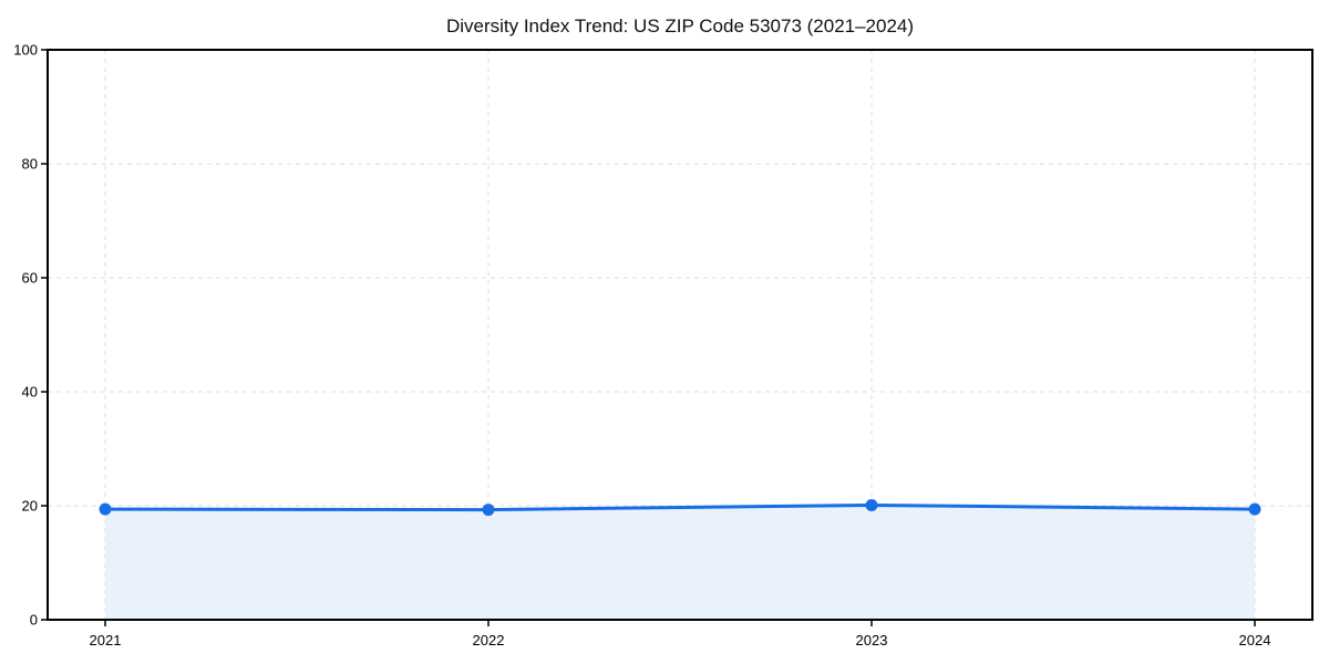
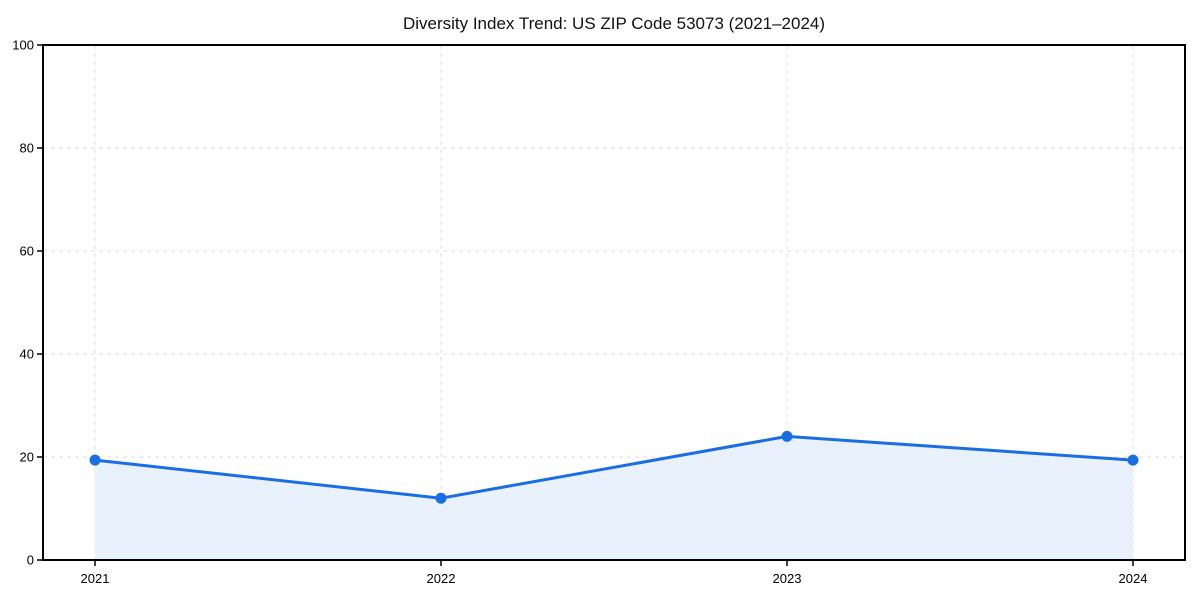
2022: 19 -> 12
2023: 20 -> 24
